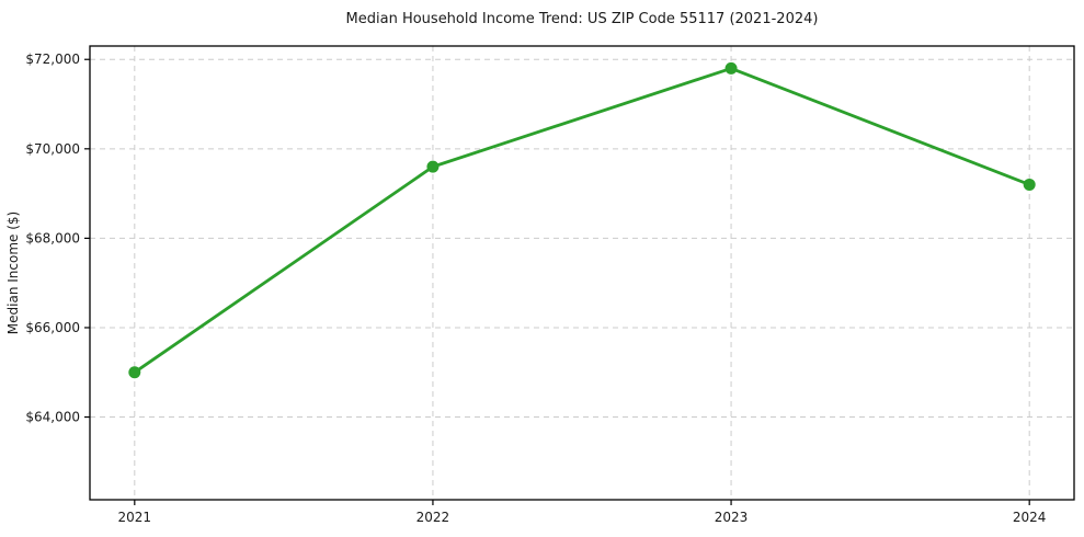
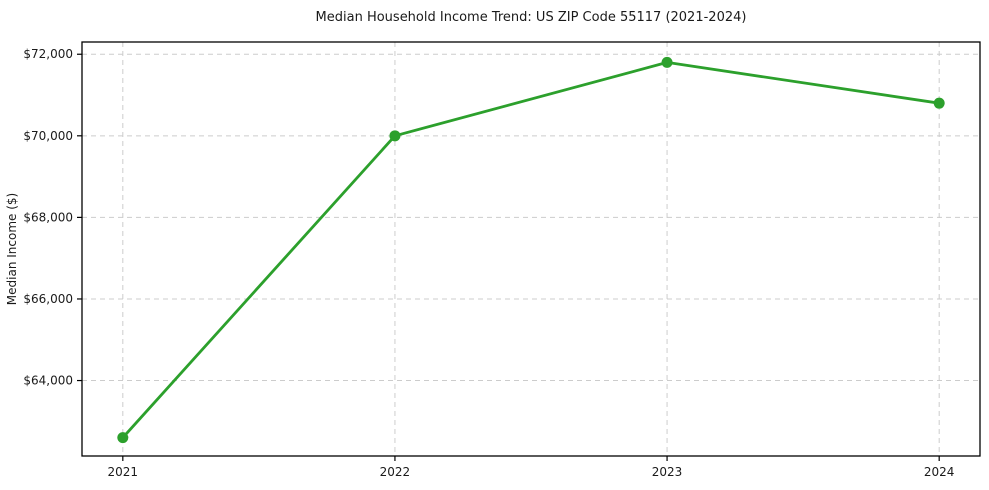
2021: $65000 -> $62600
2022: $69600 -> $70000
2024: $69200 -> $70800
